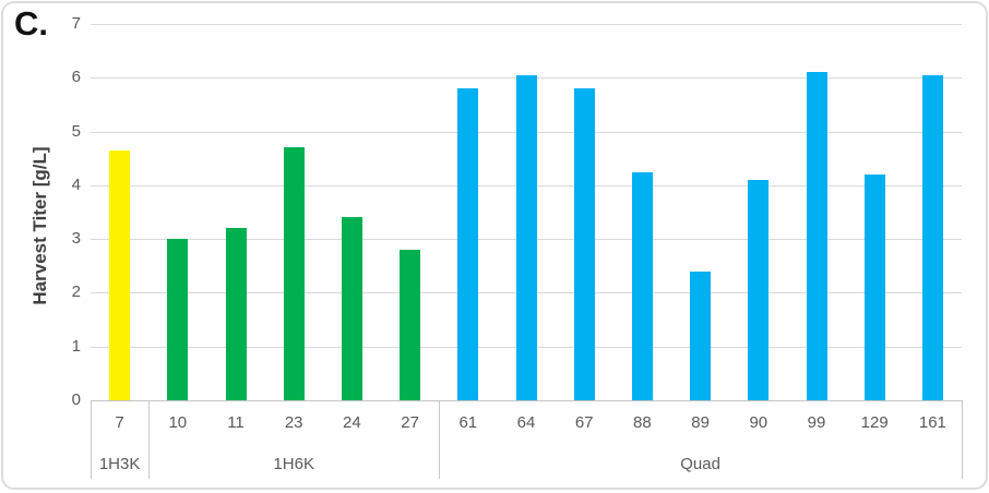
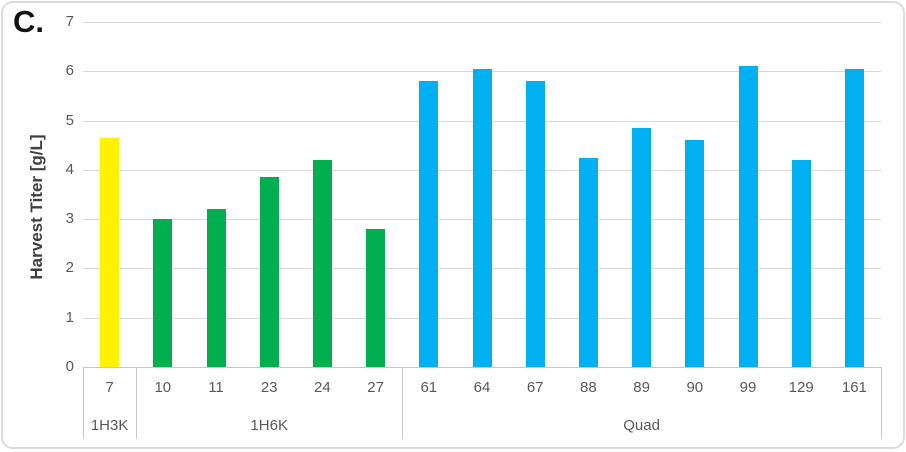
23: 4.7 -> 3.9
24: 3.4 -> 4.2
89: 2.4 -> 4.8
90: 4.1 -> 4.6
